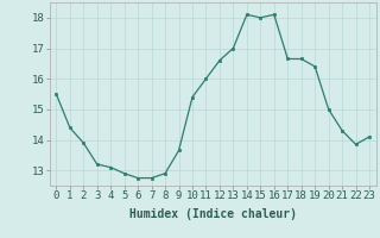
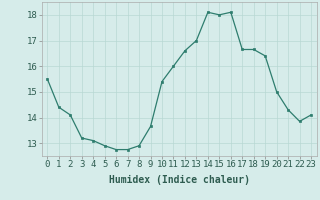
2: 13.90 -> 14.10
